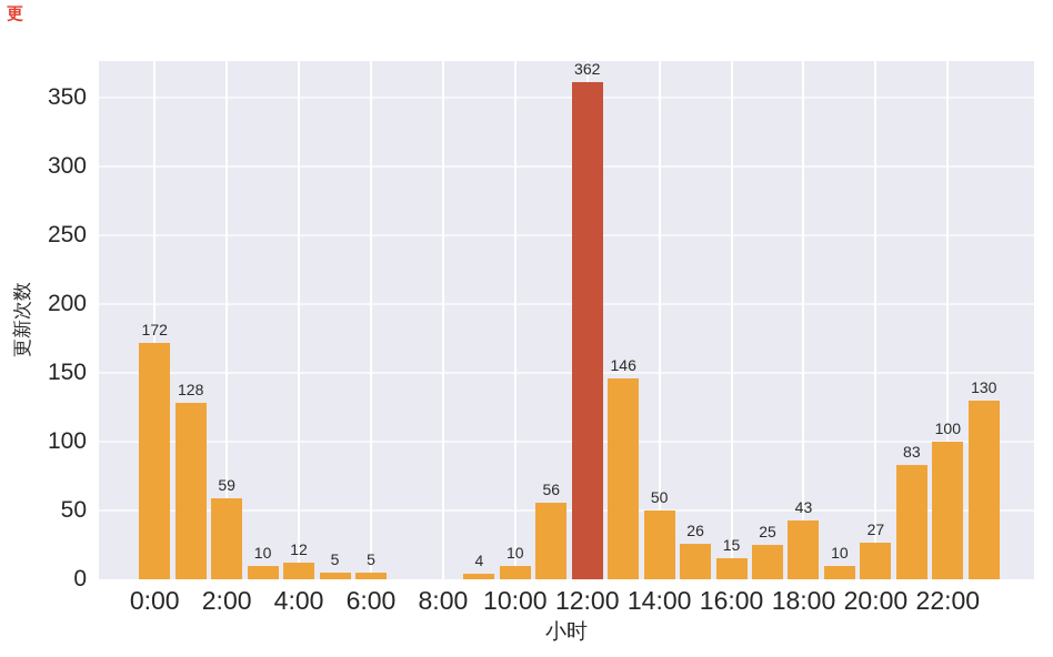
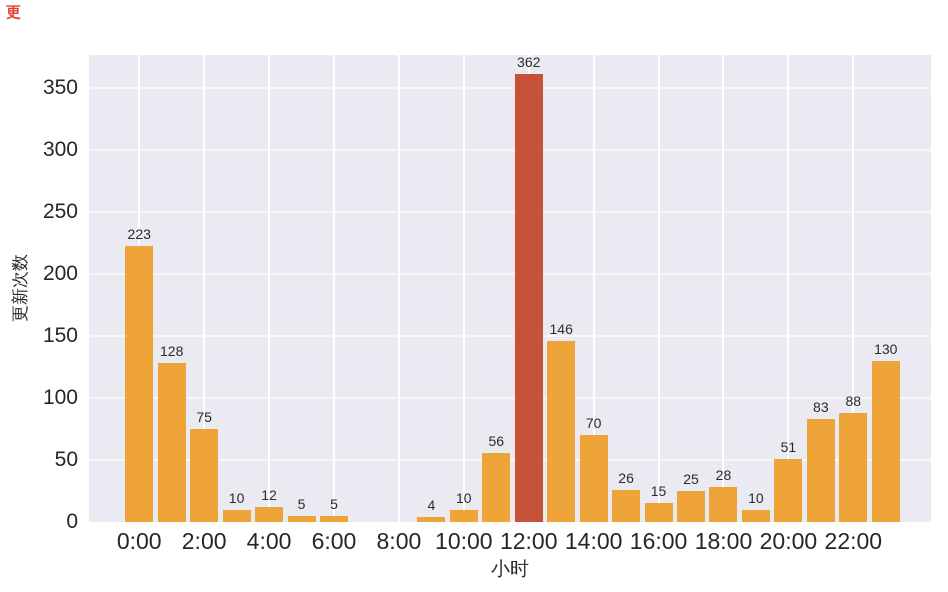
0:00: 172 -> 223
2:00: 59 -> 75
14:00: 50 -> 70
18:00: 43 -> 28
20:00: 27 -> 51
22:00: 100 -> 88
